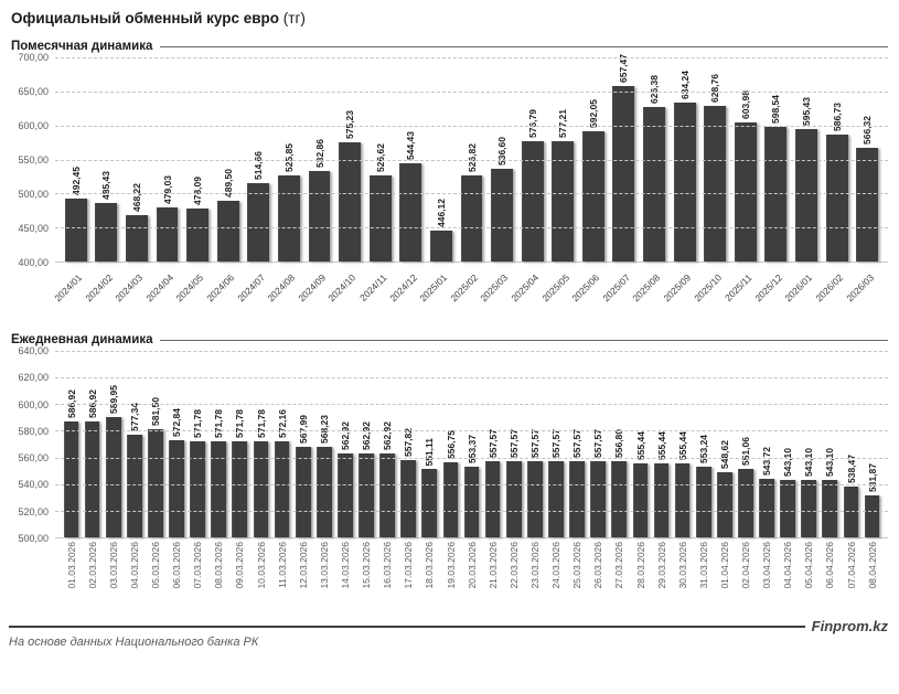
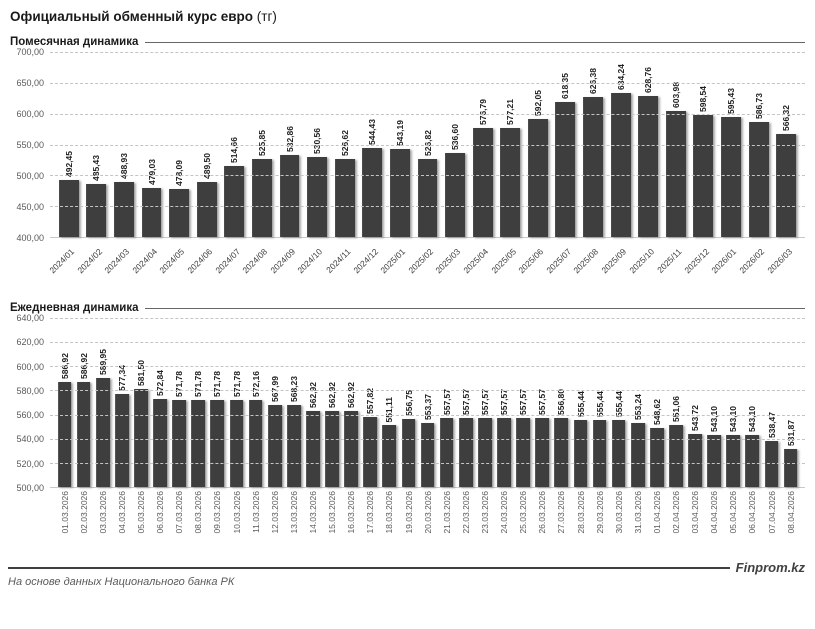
Помесячная динамика/2024/03: 468,22 -> 488,93
Помесячная динамика/2024/10: 575,23 -> 530,56
Помесячная динамика/2025/01: 446,12 -> 543,19
Помесячная динамика/2025/07: 657,47 -> 618,35
